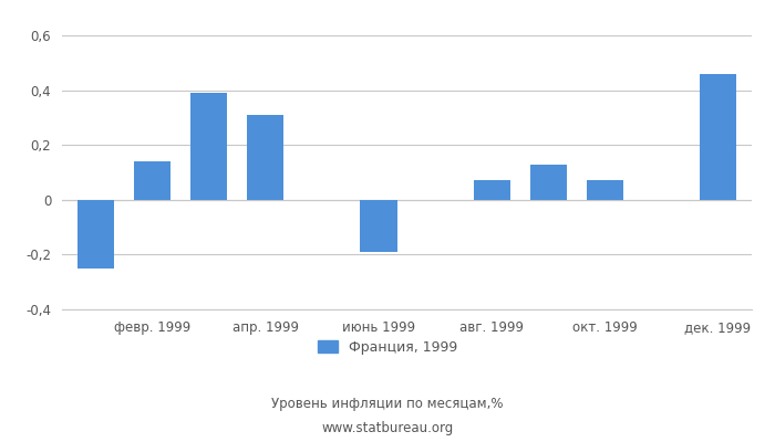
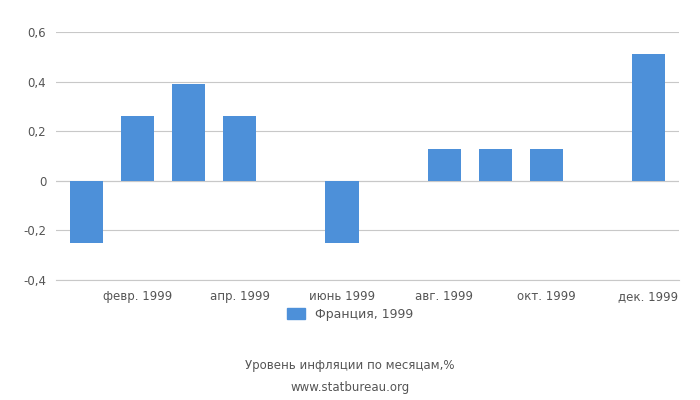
февр. 1999: 0,14 -> 0,26
апр. 1999: 0,31 -> 0,26
июнь 1999: -0,19 -> -0,25
авг. 1999: 0,07 -> 0,13
окт. 1999: 0,07 -> 0,13
дек. 1999: 0,46 -> 0,51
